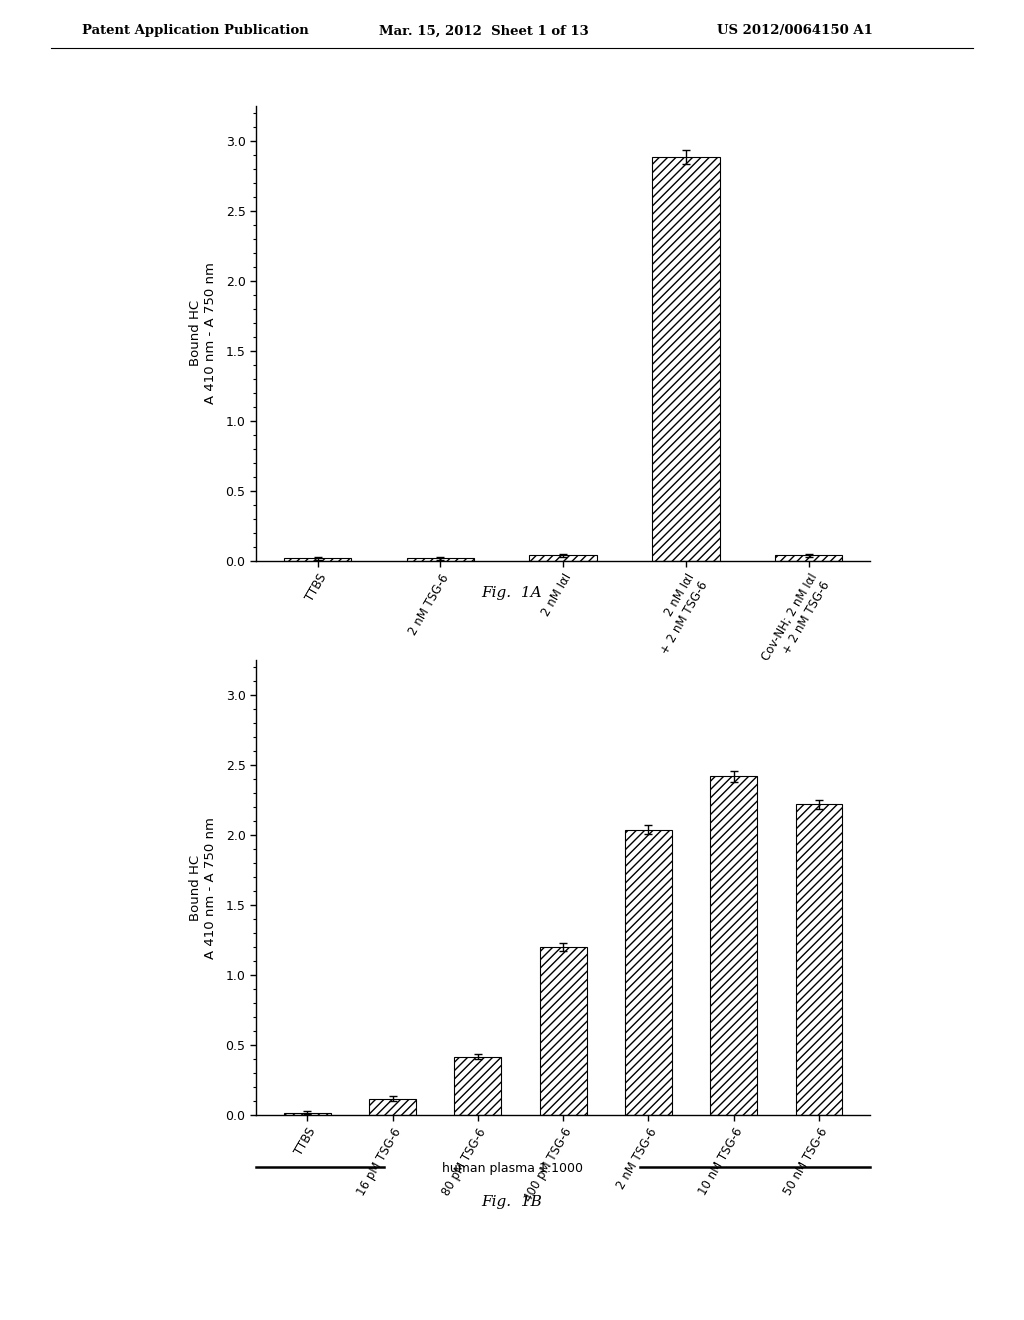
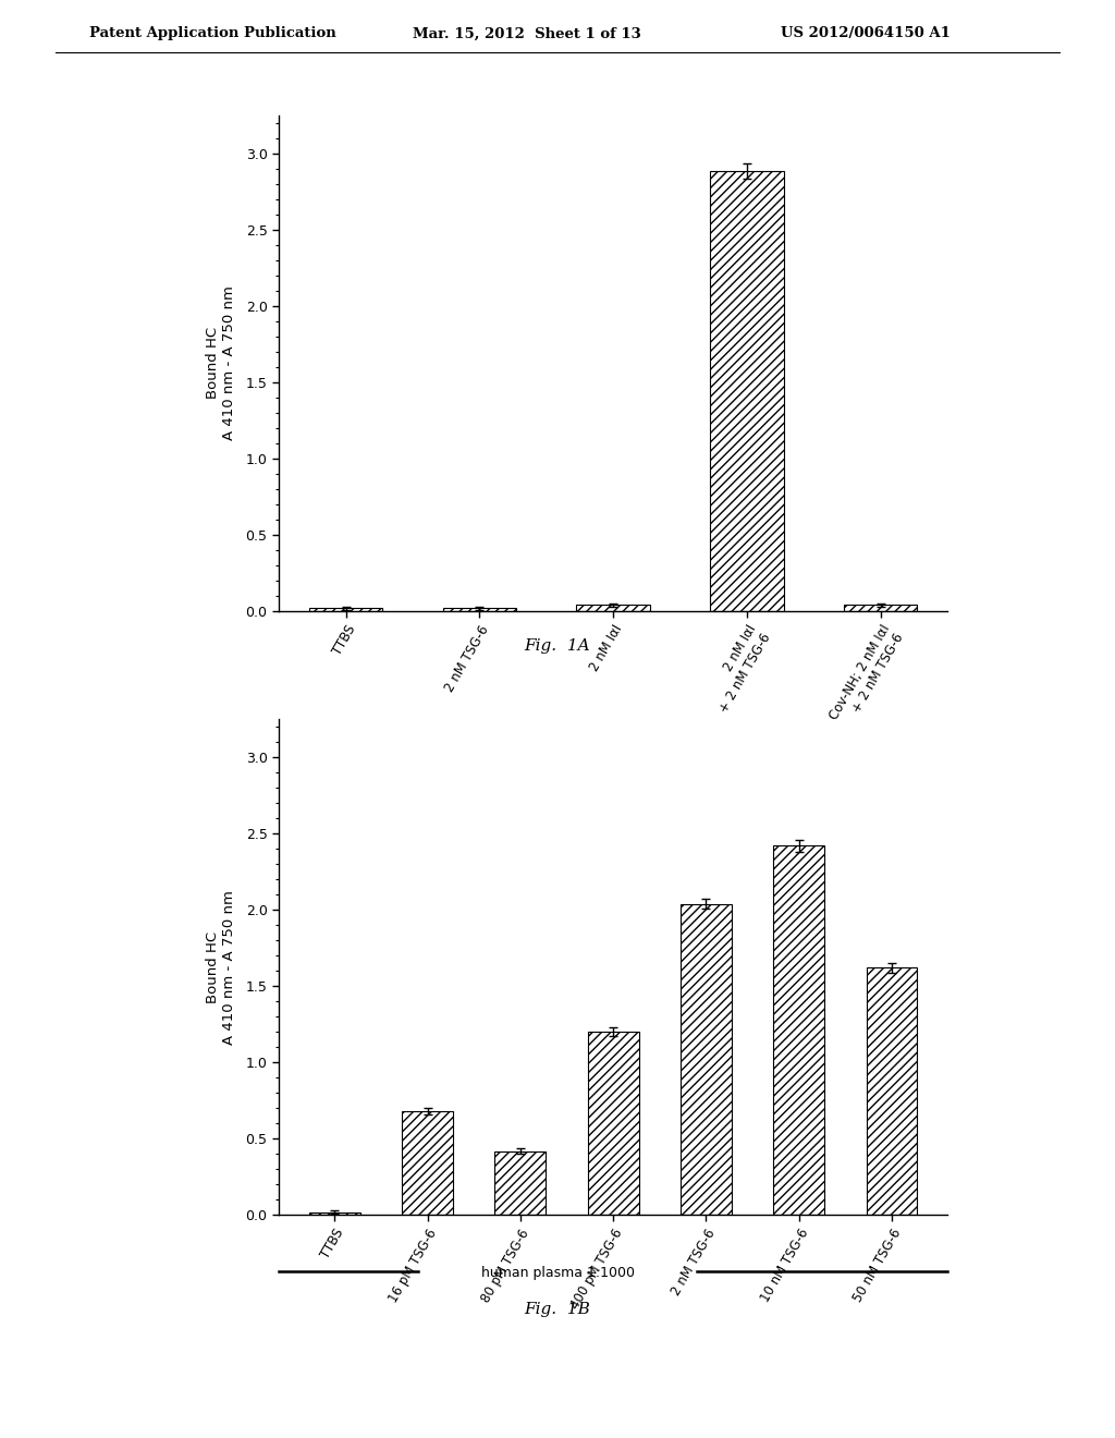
16 pM TSG-6: 0.12 -> 0.68
50 nM TSG-6: 2.22 -> 1.62
